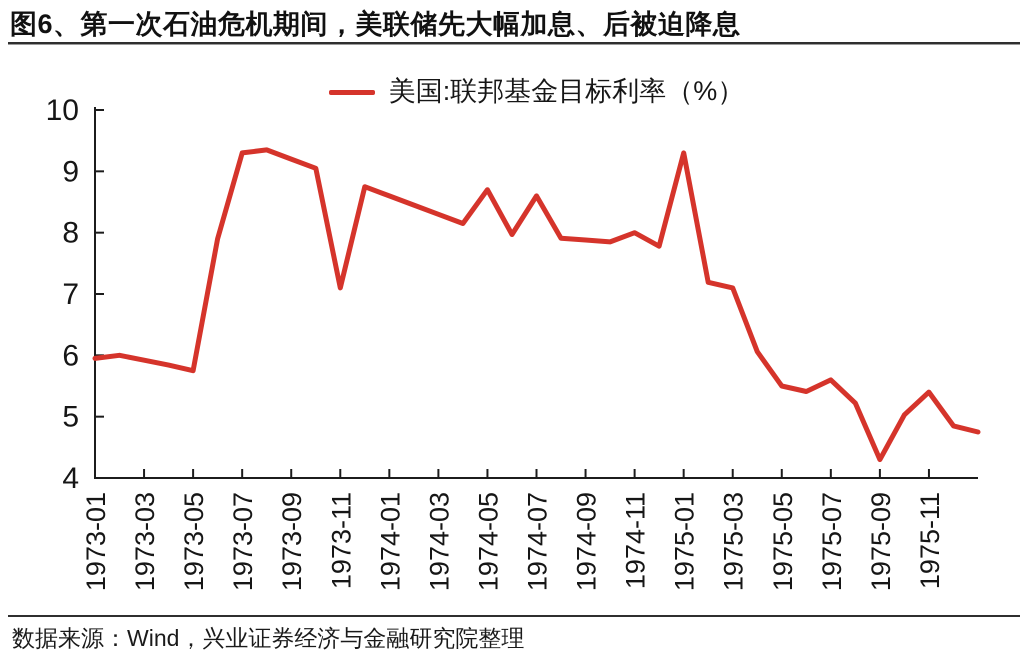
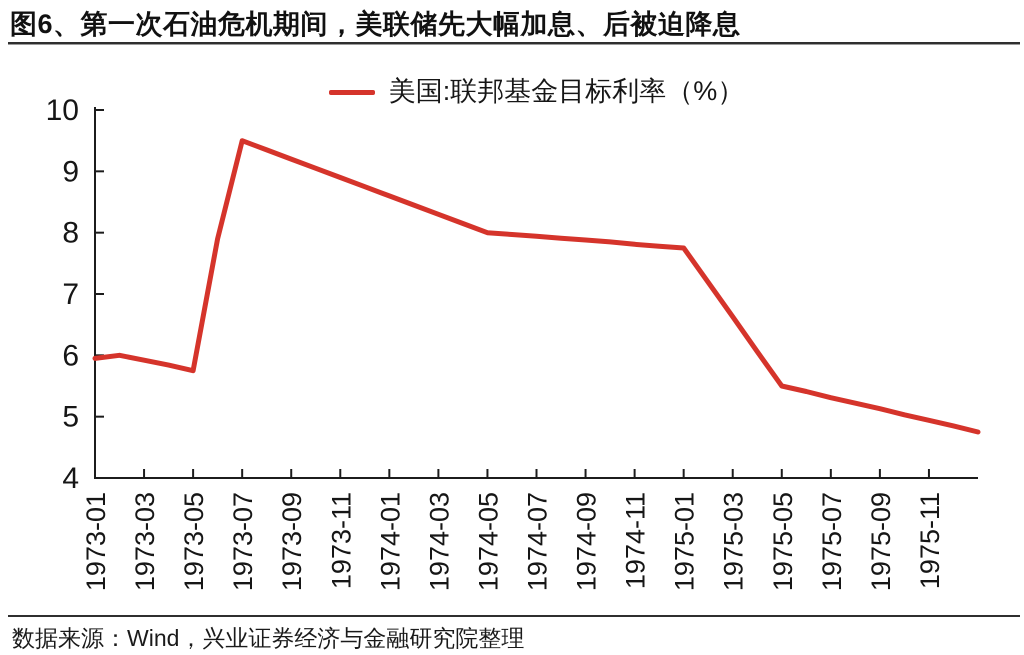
1973-07: 9.3 -> 9.5
1973-11: 7.1 -> 8.9
1974-05: 8.7 -> 8.0
1974-07: 8.6 -> 7.9
1974-11: 8.0 -> 7.8
1975-01: 9.3 -> 7.8
1975-03: 7.1 -> 6.6
1975-07: 5.6 -> 5.3
1975-09: 4.3 -> 5.1
1975-11: 5.4 -> 4.9
